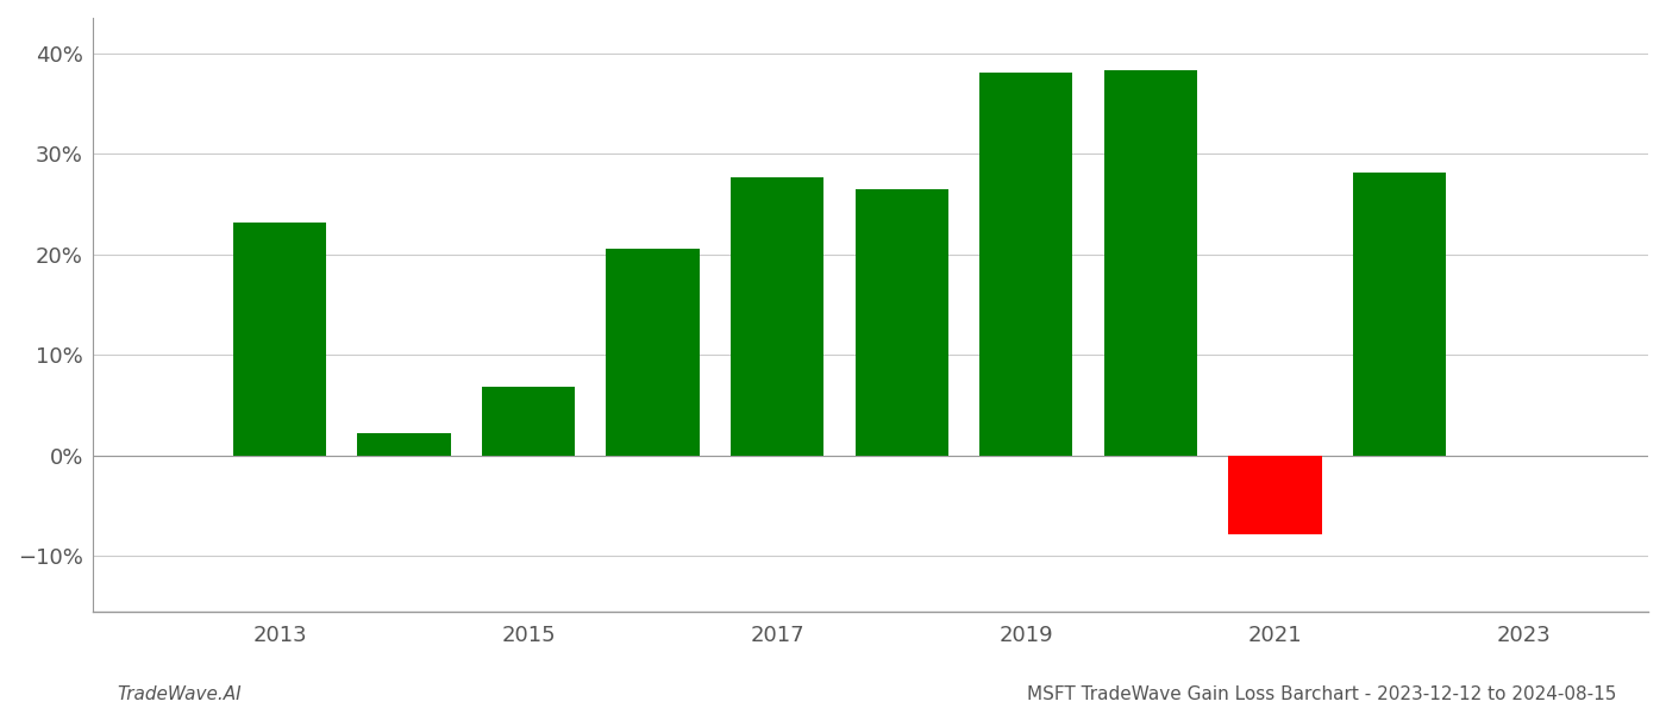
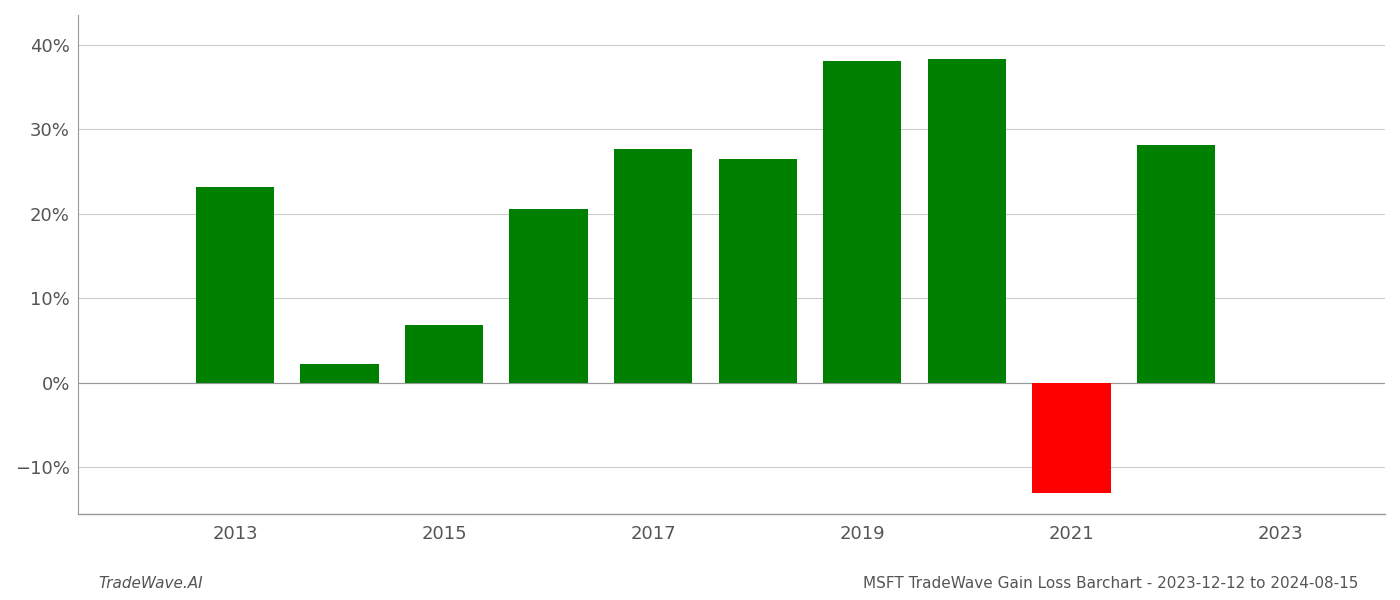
2021: -7.8% -> -13.0%
